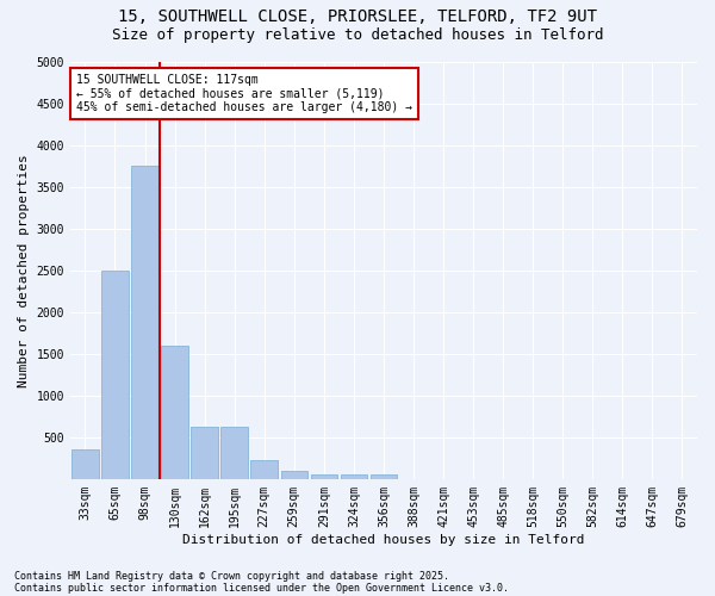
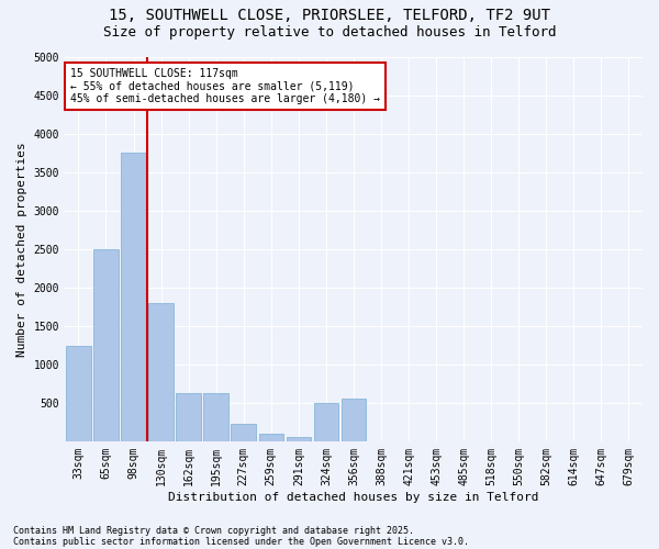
33sqm: 350 -> 1240
130sqm: 1600 -> 1800
324sqm: 50 -> 500
356sqm: 50 -> 560
